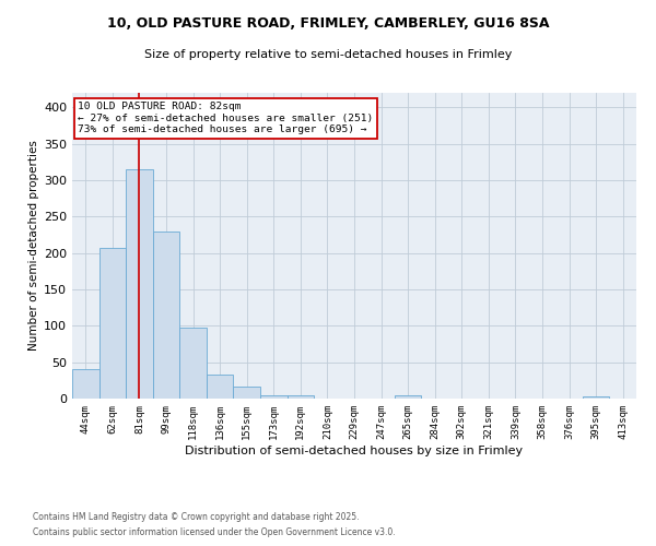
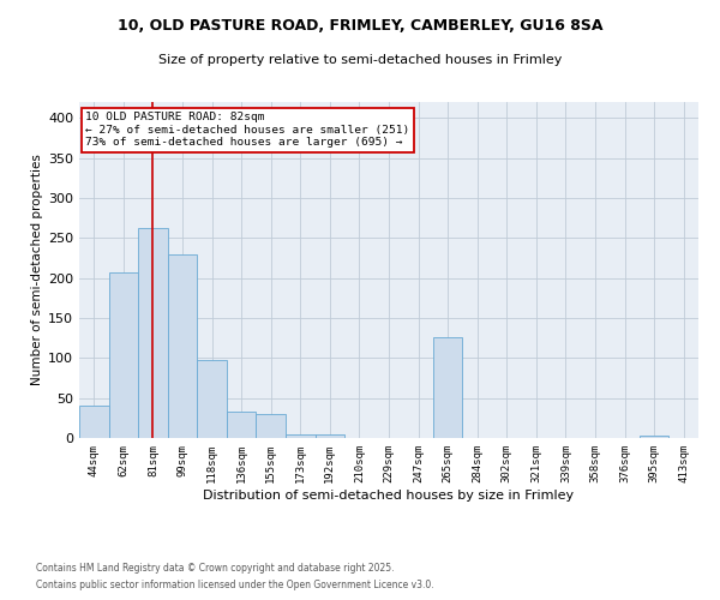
81sqm: 315 -> 262
155sqm: 16 -> 30
265sqm: 5 -> 126
